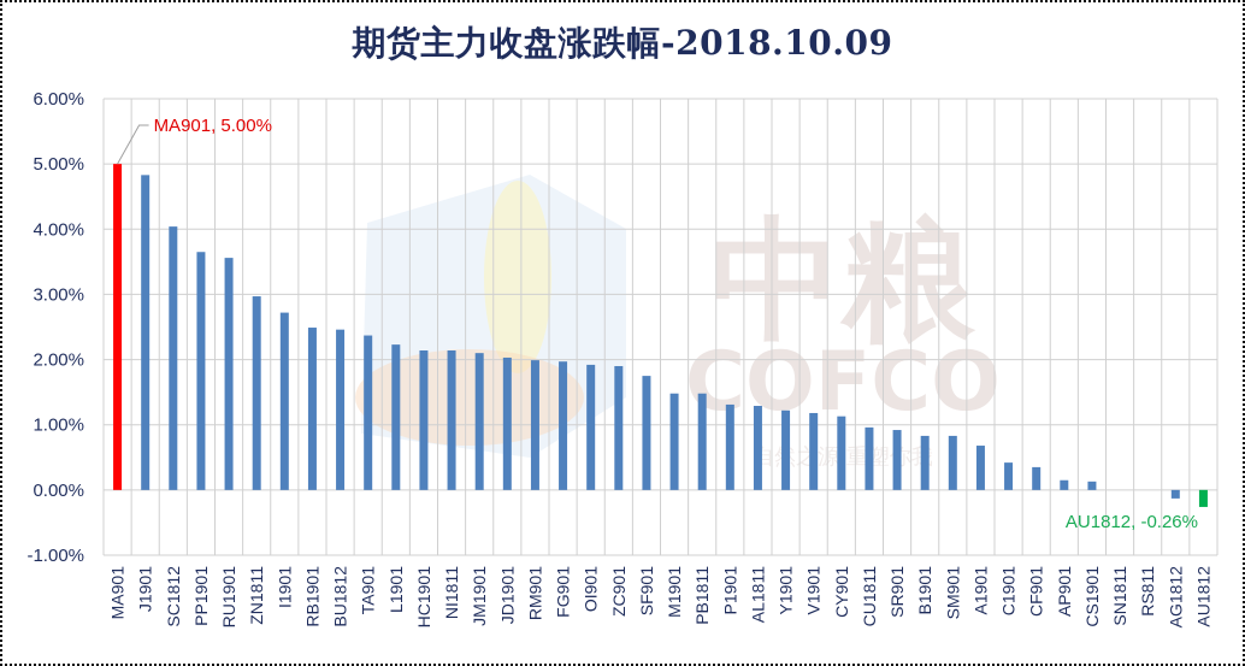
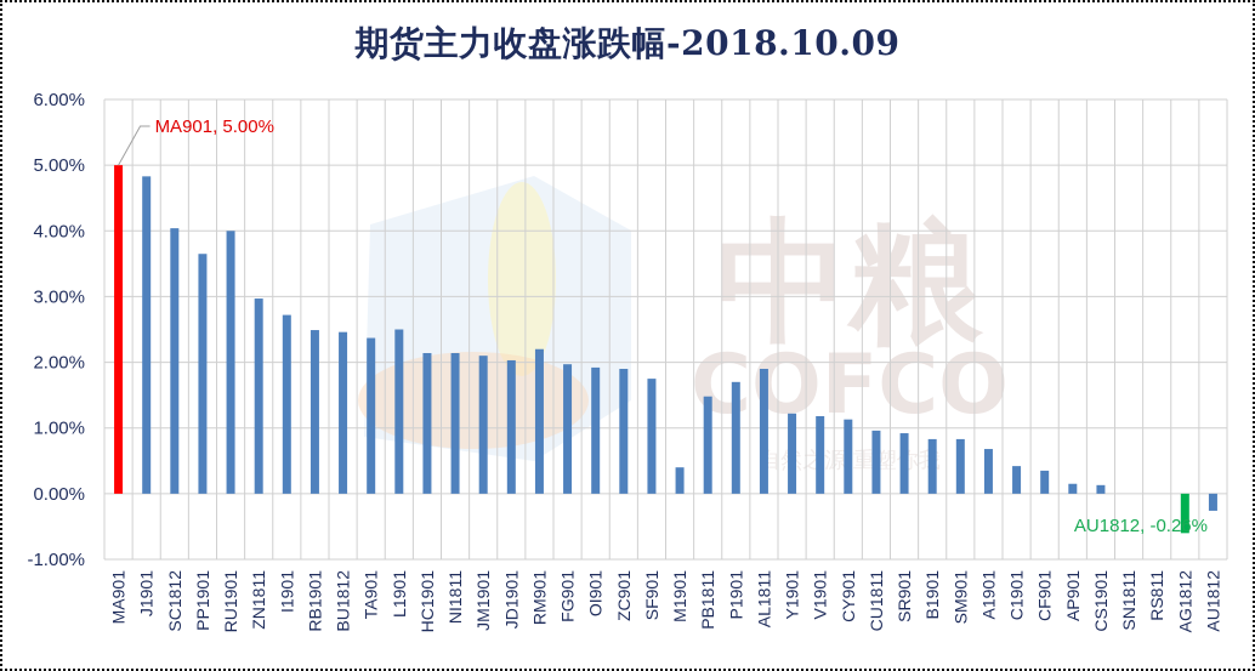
RU1901: 3.6% -> 4.0%
L1901: 2.2% -> 2.5%
RM901: 2.0% -> 2.2%
M1901: 1.5% -> 0.4%
P1901: 1.3% -> 1.7%
AL1811: 1.3% -> 1.9%
AG1812: -0.1% -> -0.6%
